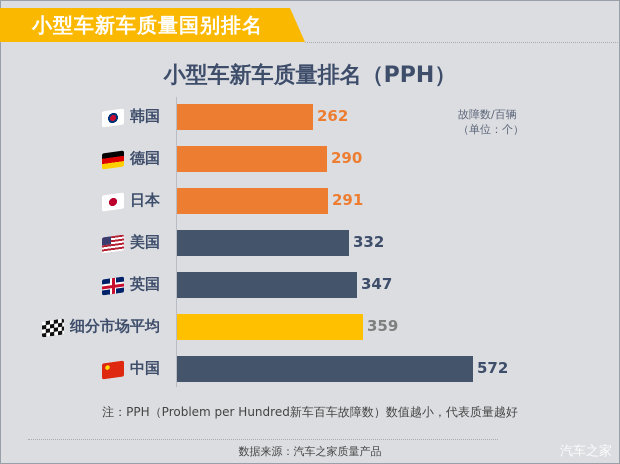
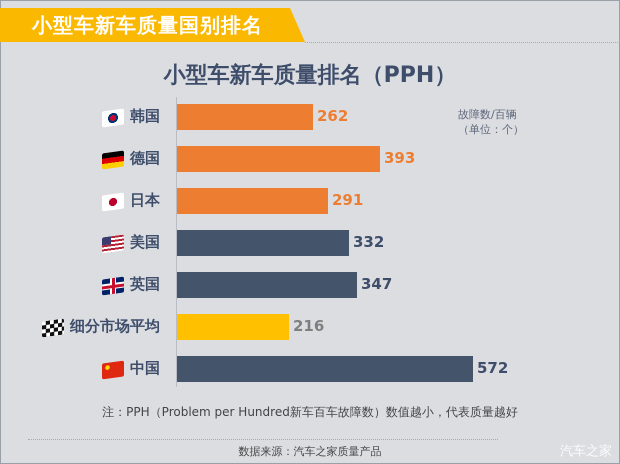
德国: 290 -> 393
细分市场平均: 359 -> 216
